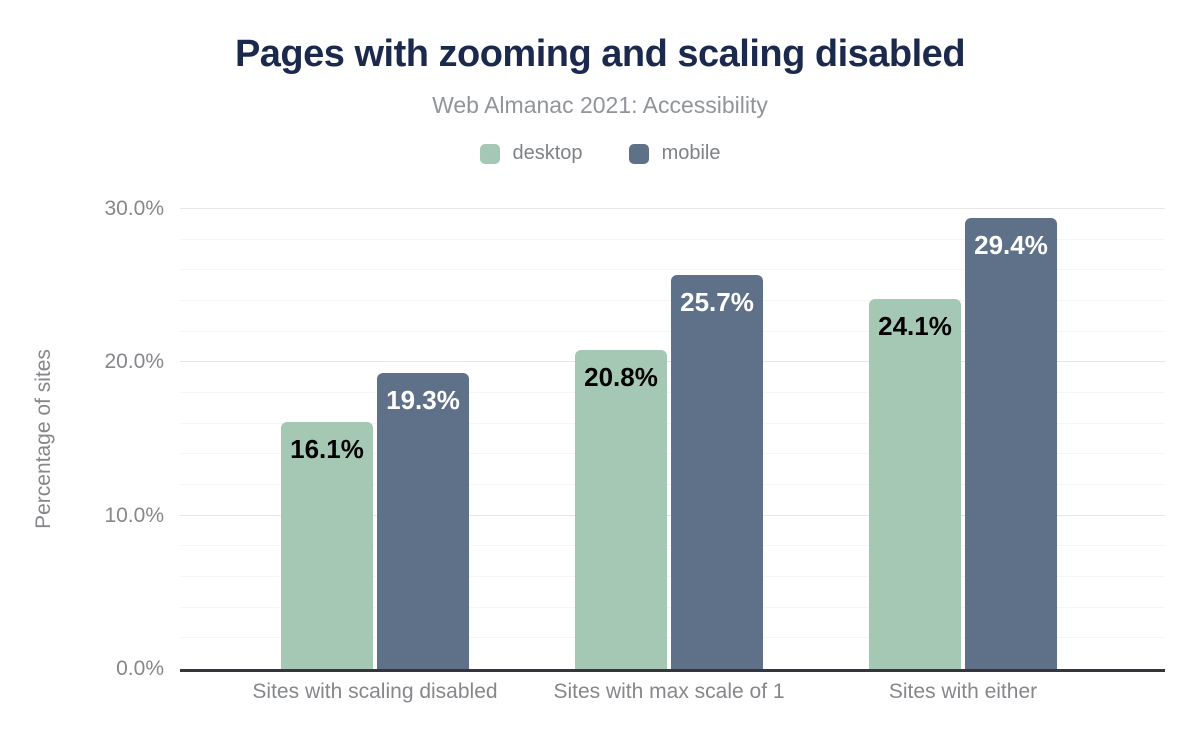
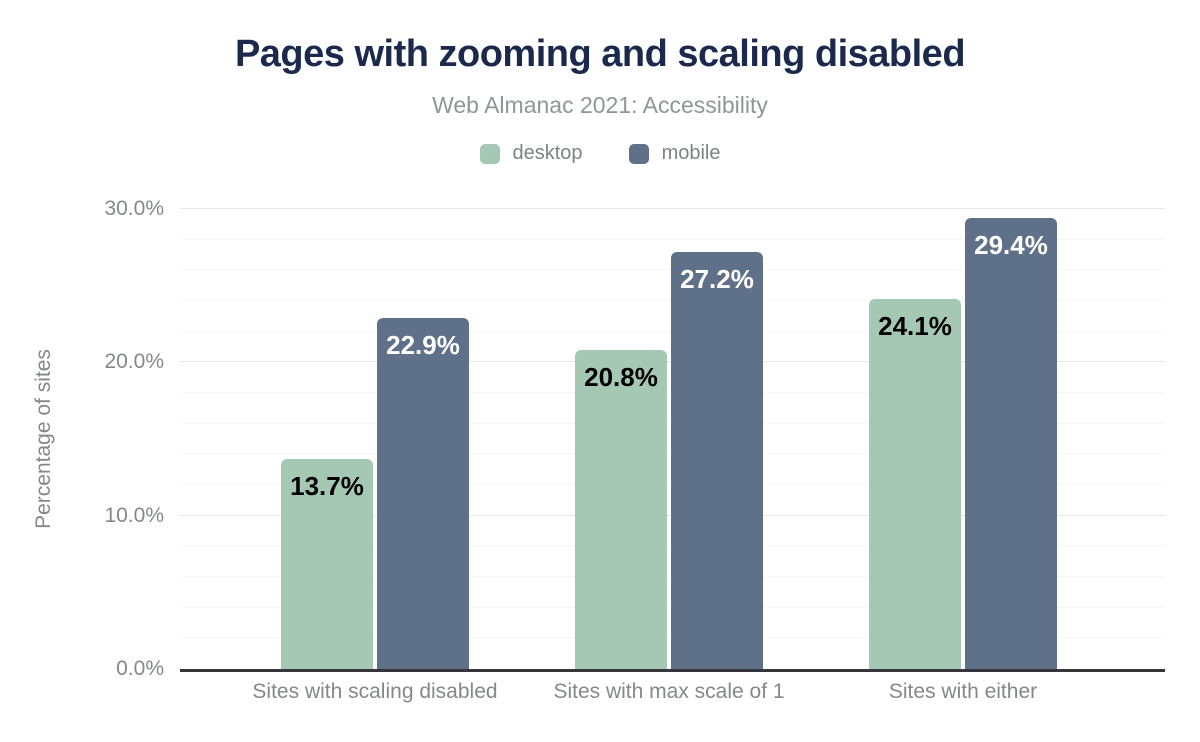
desktop/Sites with scaling disabled: 16.1% -> 13.7%
mobile/Sites with scaling disabled: 19.3% -> 22.9%
mobile/Sites with max scale of 1: 25.7% -> 27.2%
